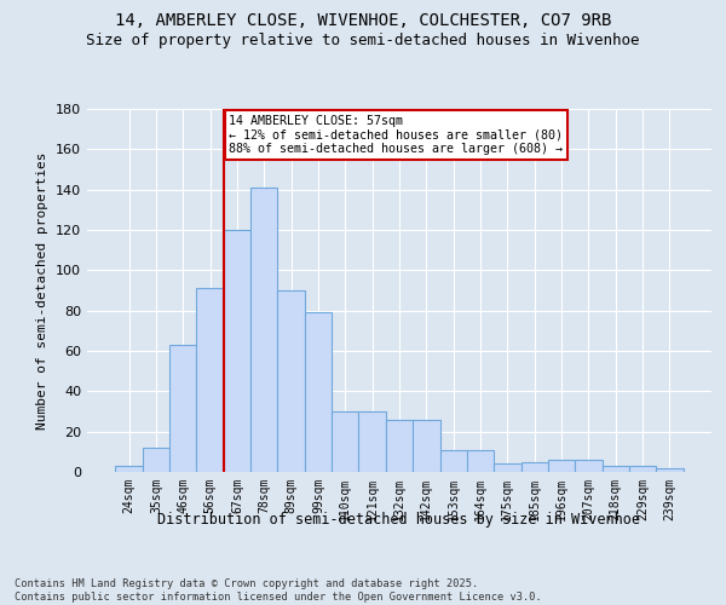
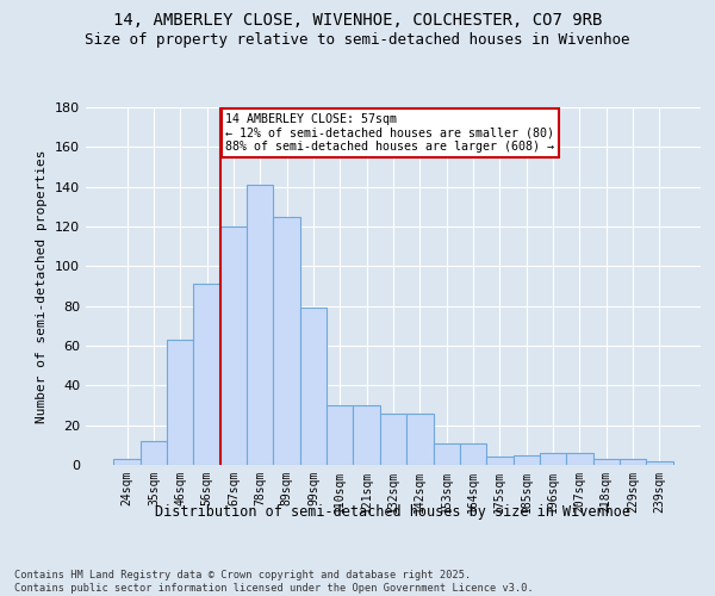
89sqm: 90 -> 125
